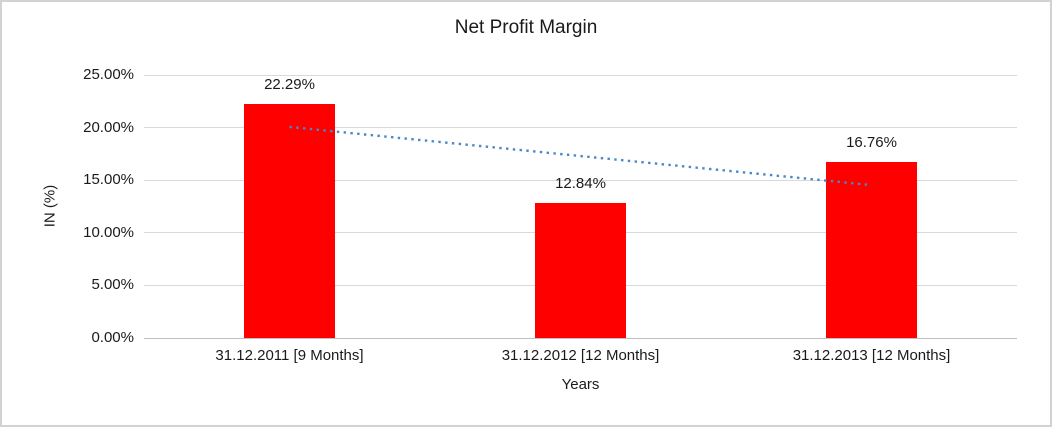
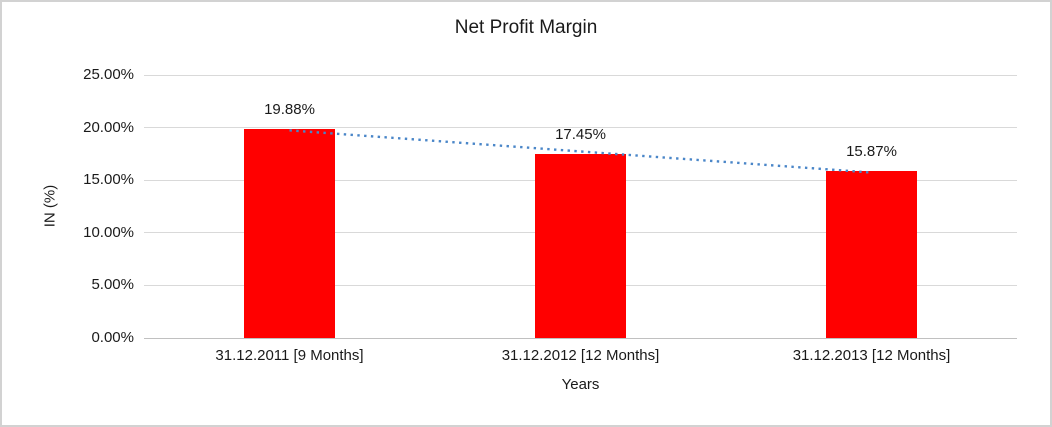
31.12.2011 [9 Months]: 22.29% -> 19.88%
31.12.2012 [12 Months]: 12.84% -> 17.45%
31.12.2013 [12 Months]: 16.76% -> 15.87%
